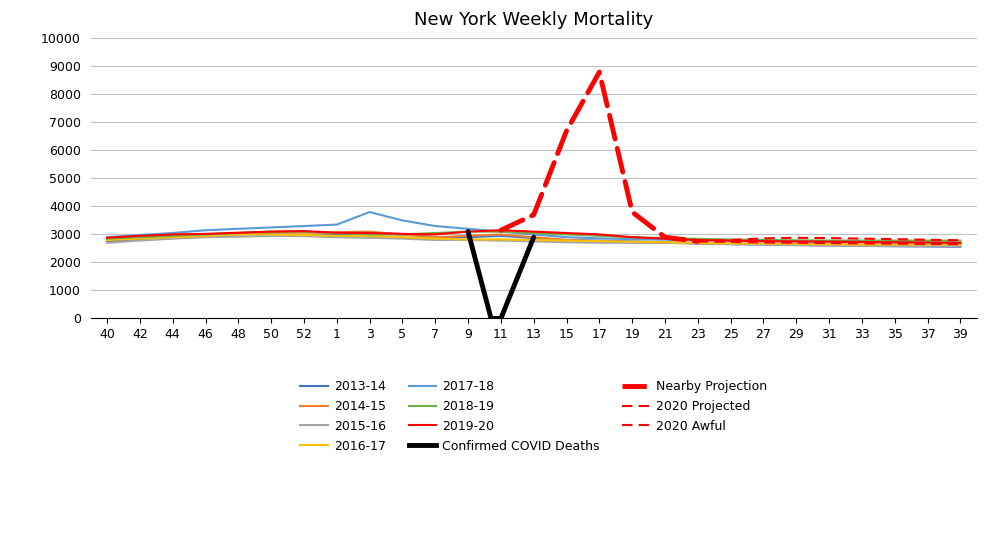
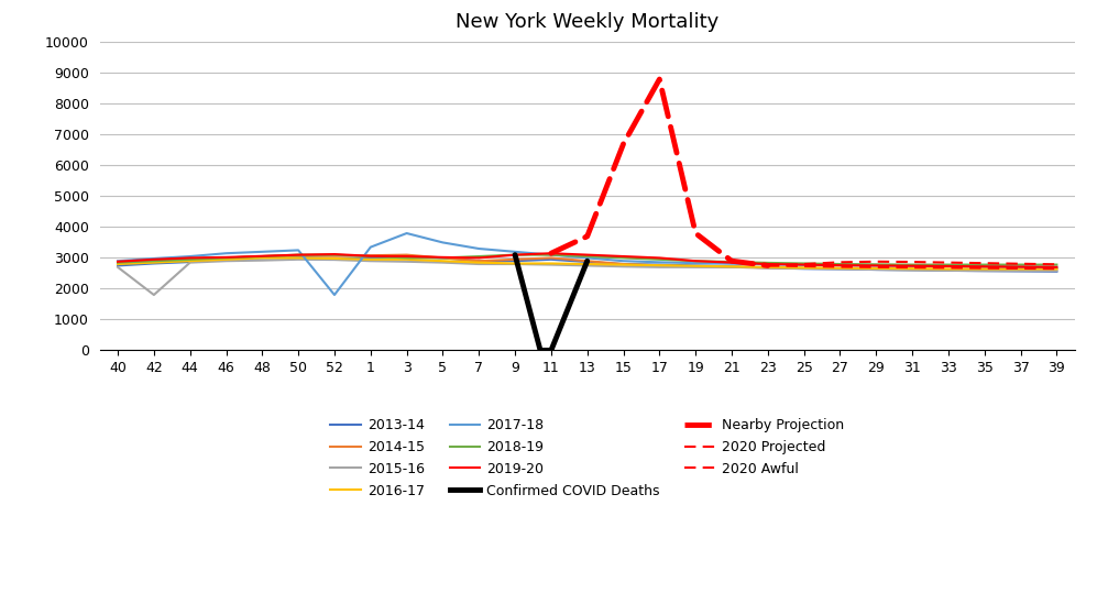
2015-16/42: 2780 -> 1800
2017-18/52: 3300 -> 1800
